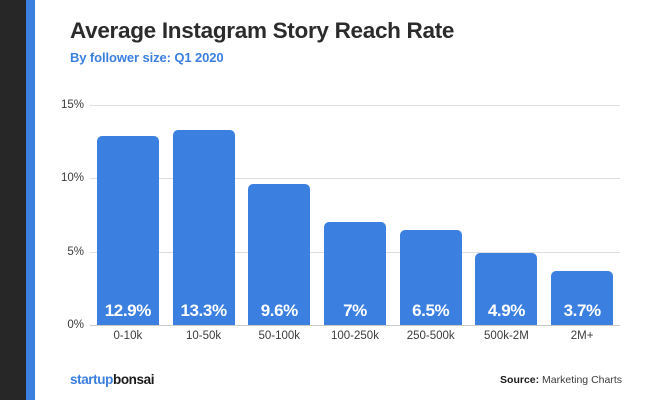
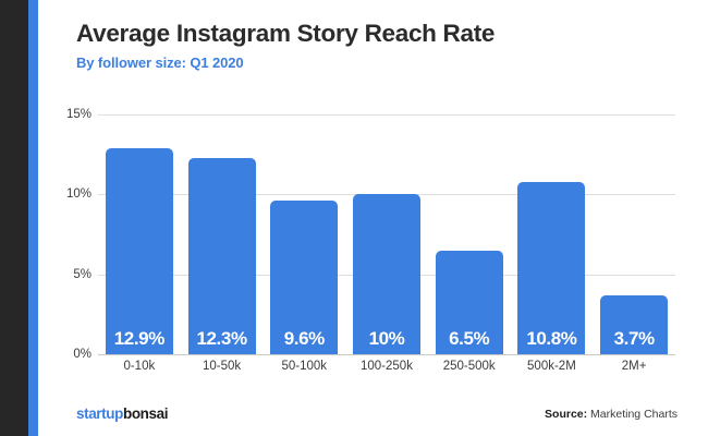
10-50k: 13.3% -> 12.3%
100-250k: 7% -> 10%
500k-2M: 4.9% -> 10.8%
